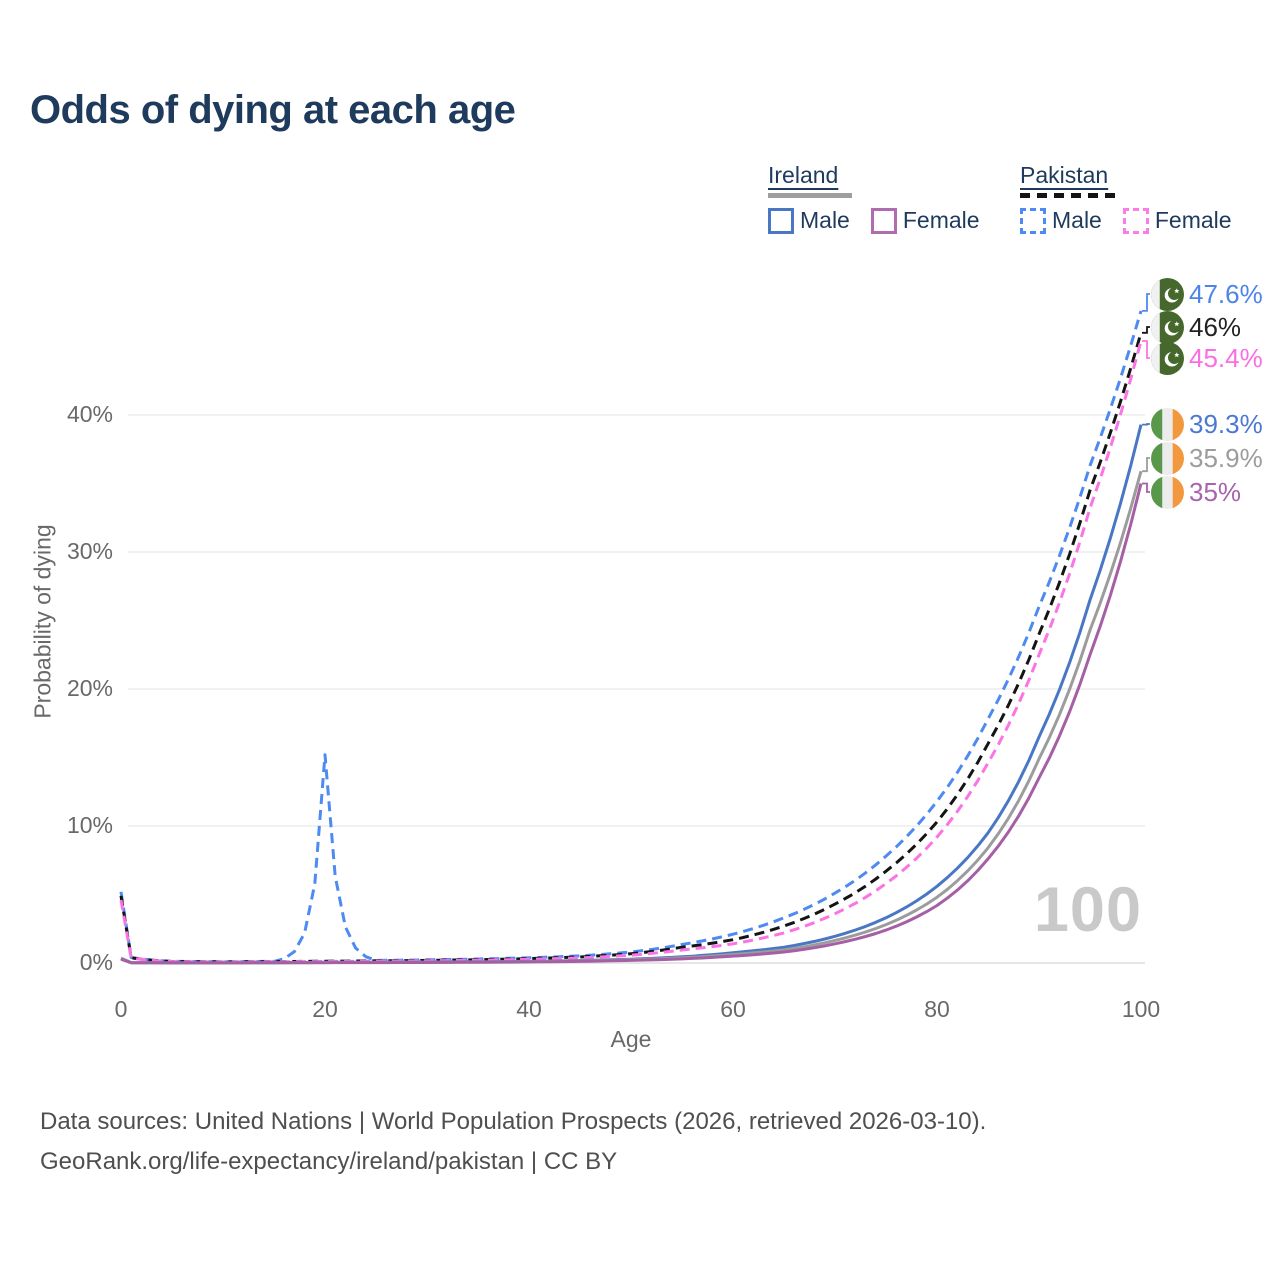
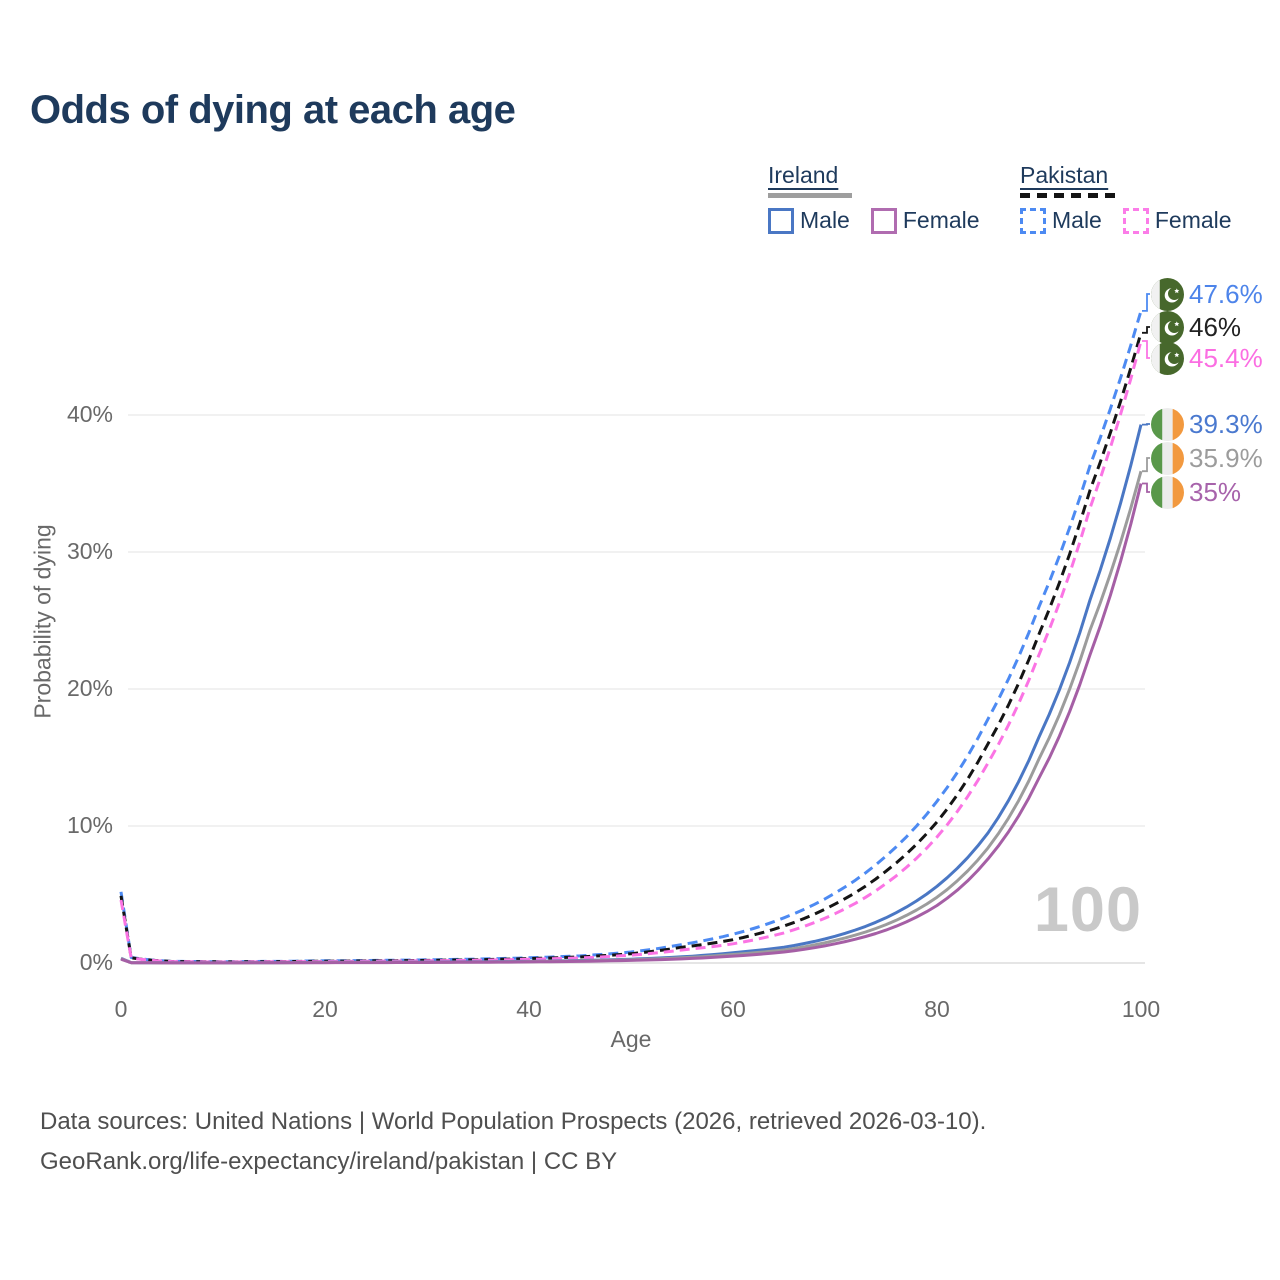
Pakistan Male/20: 15.2% -> 0.2%
